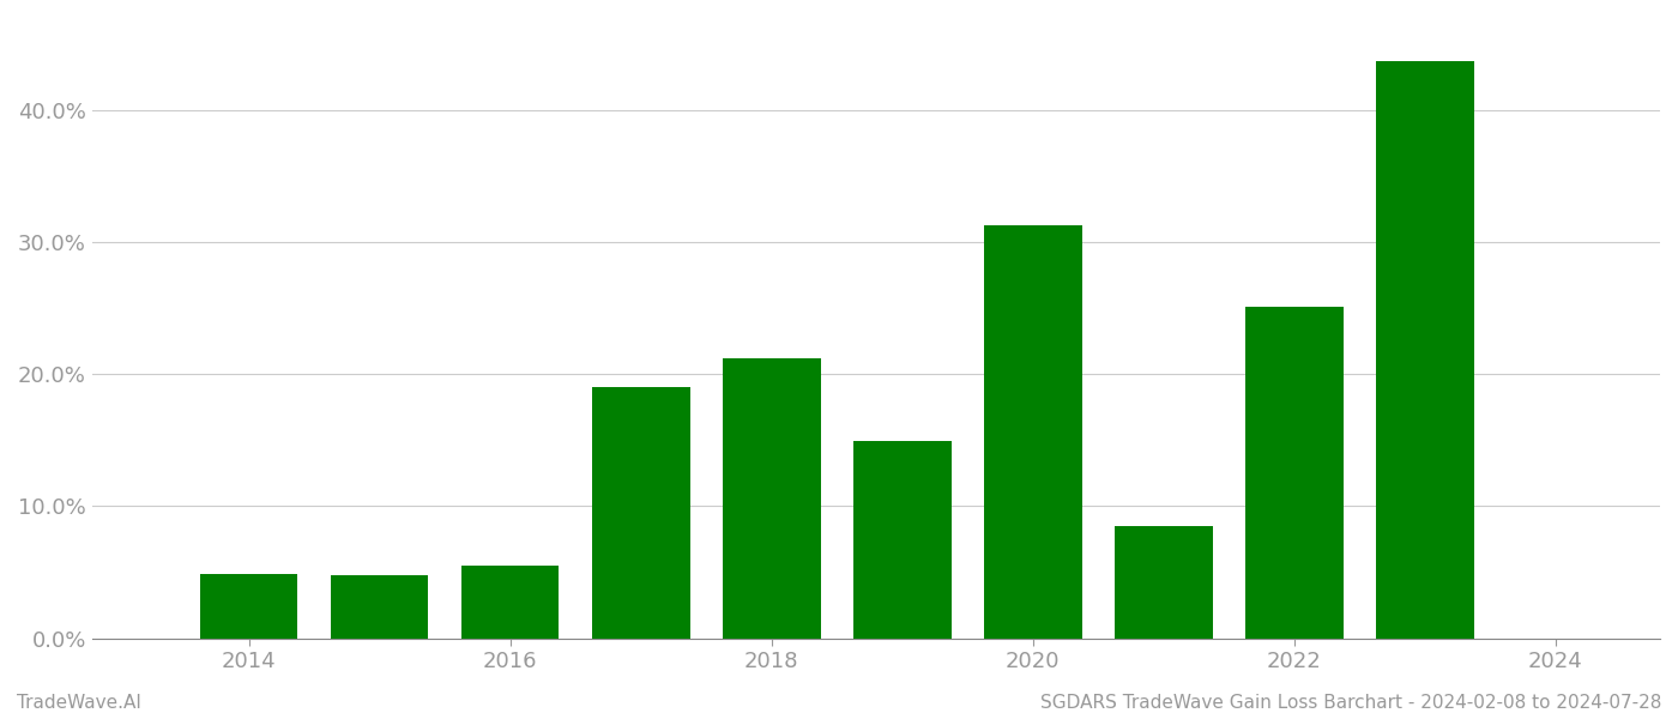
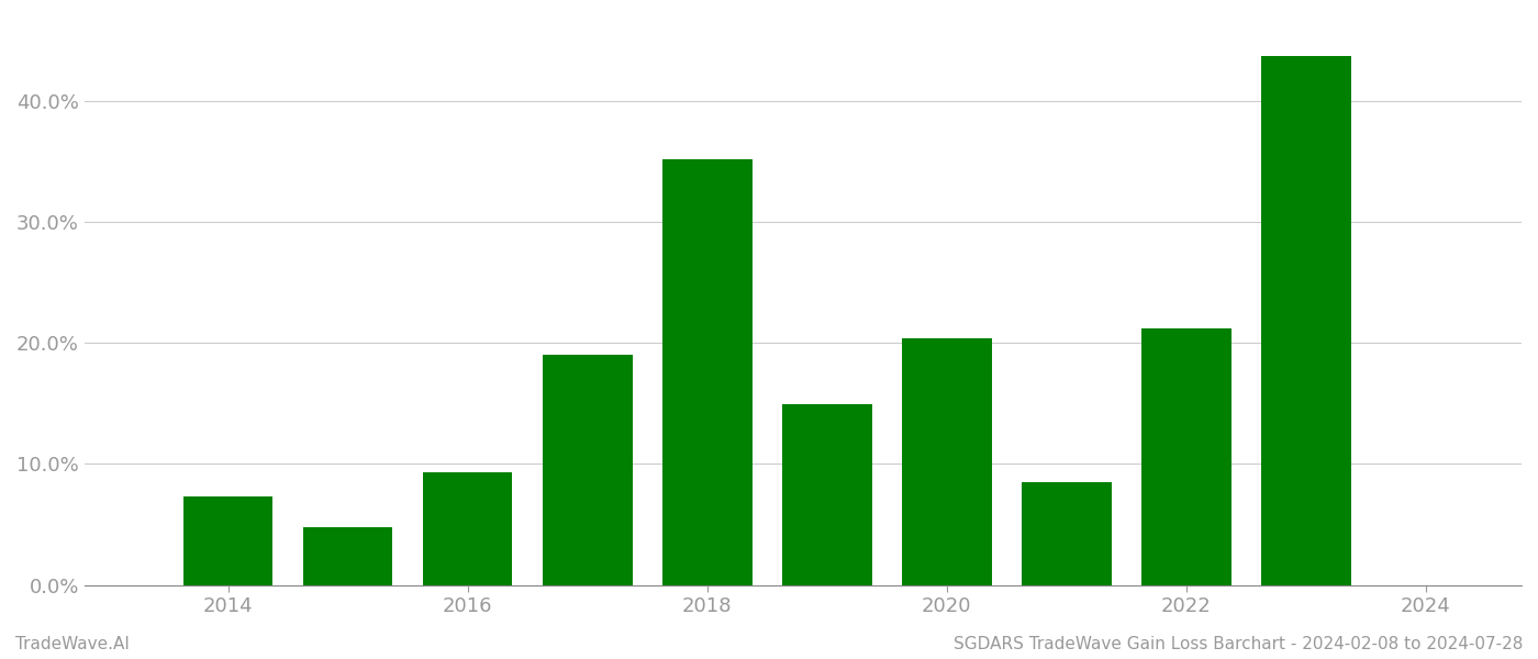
2014: 4.9% -> 7.3%
2016: 5.5% -> 9.3%
2018: 21.2% -> 35.2%
2020: 31.3% -> 20.4%
2022: 25.1% -> 21.2%
